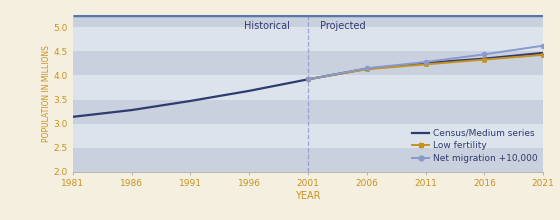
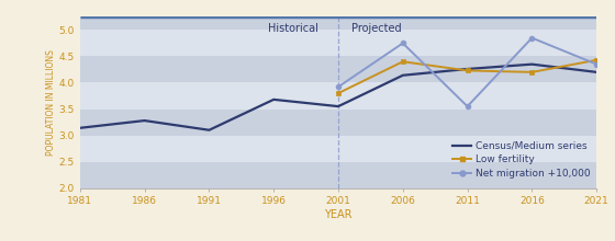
Census/Medium series/1991: 3.47 -> 3.10
Census/Medium series/2001: 3.92 -> 3.55
Low fertility/2001: 3.92 -> 3.80
Low fertility/2006: 4.13 -> 4.40
Net migration +10,000/2006: 4.15 -> 4.75
Net migration +10,000/2011: 4.28 -> 3.55
Low fertility/2016: 4.33 -> 4.20
Net migration +10,000/2016: 4.44 -> 4.85
Census/Medium series/2021: 4.47 -> 4.20
Net migration +10,000/2021: 4.62 -> 4.35
